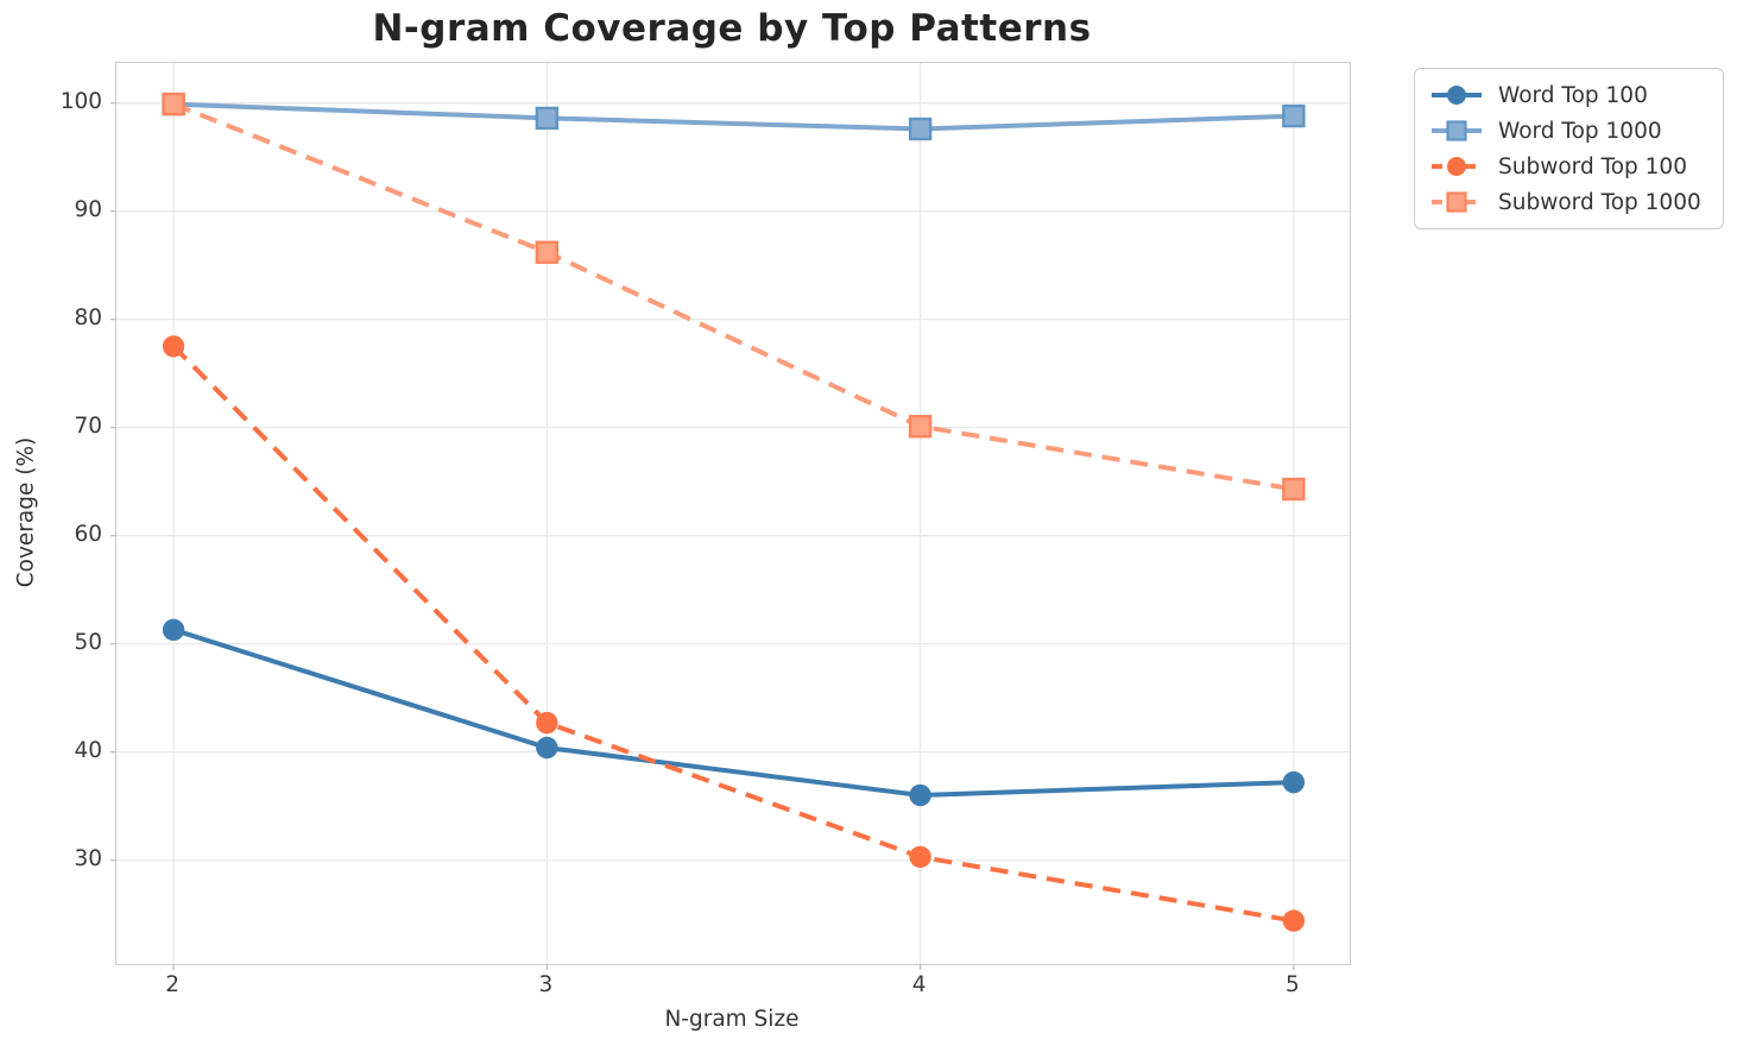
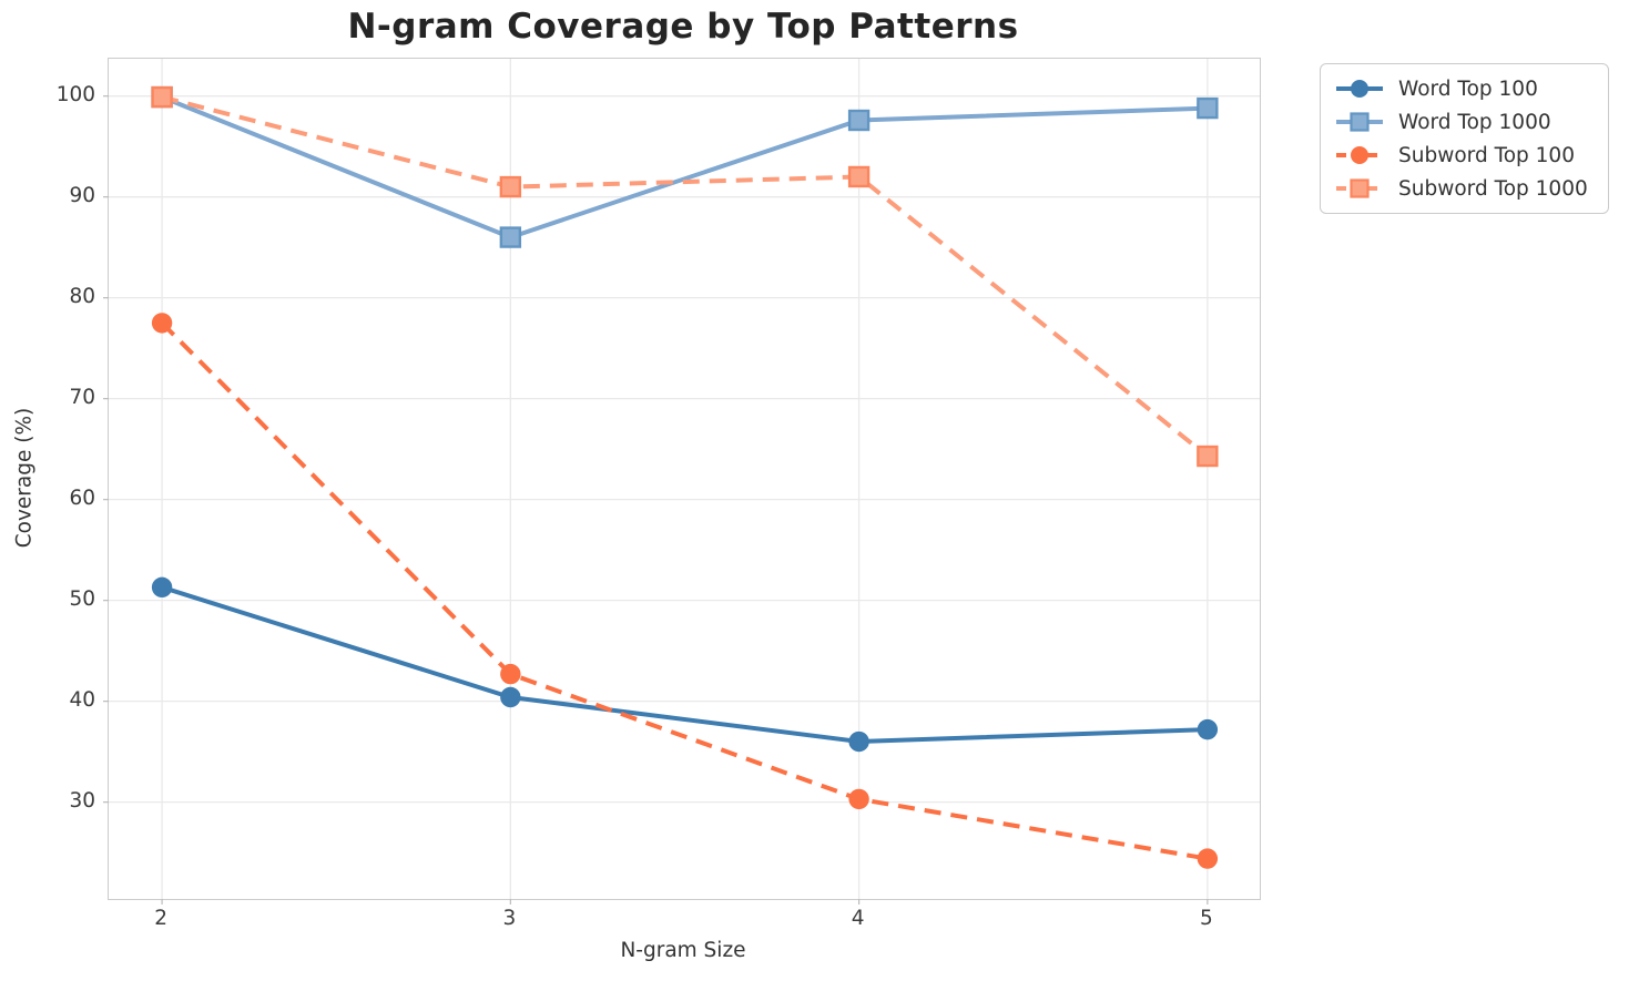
Word Top 1000/3: 99 -> 86
Subword Top 1000/3: 86 -> 91
Subword Top 1000/4: 70 -> 92
